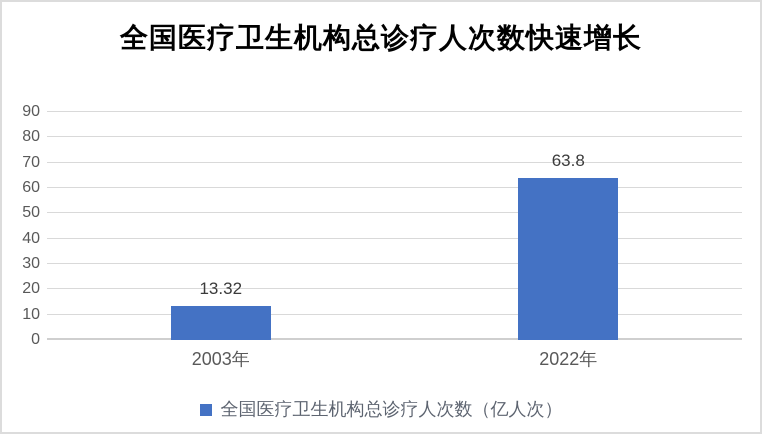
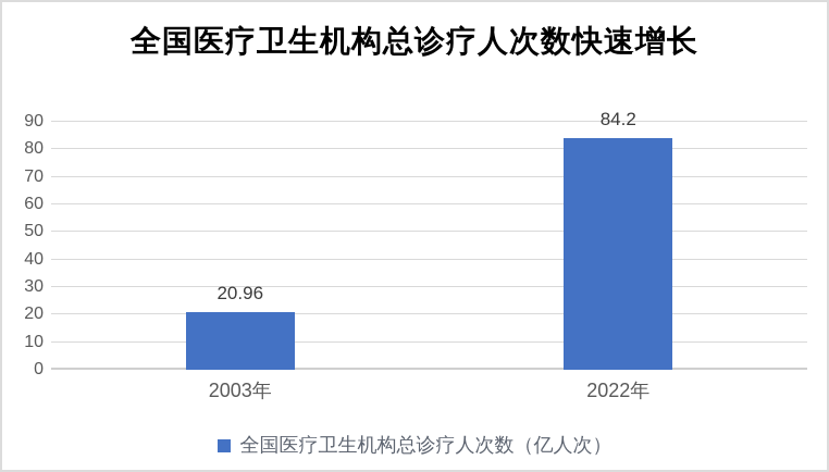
2003年: 13.32 -> 20.96
2022年: 63.8 -> 84.2
